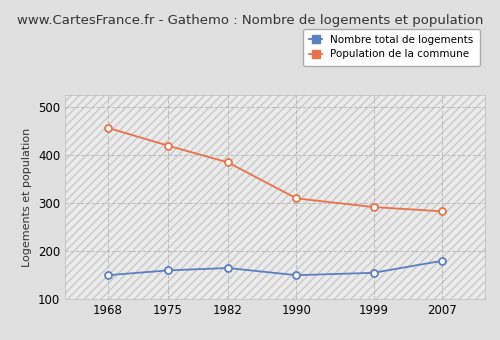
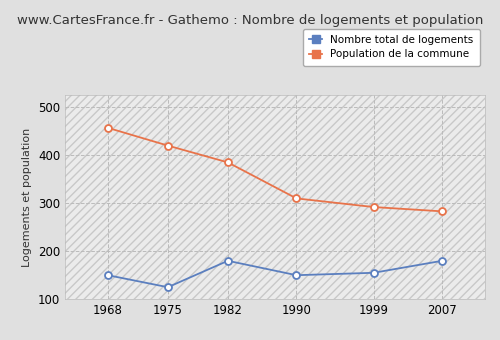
Nombre total de logements/1975: 160 -> 125
Nombre total de logements/1982: 165 -> 180
